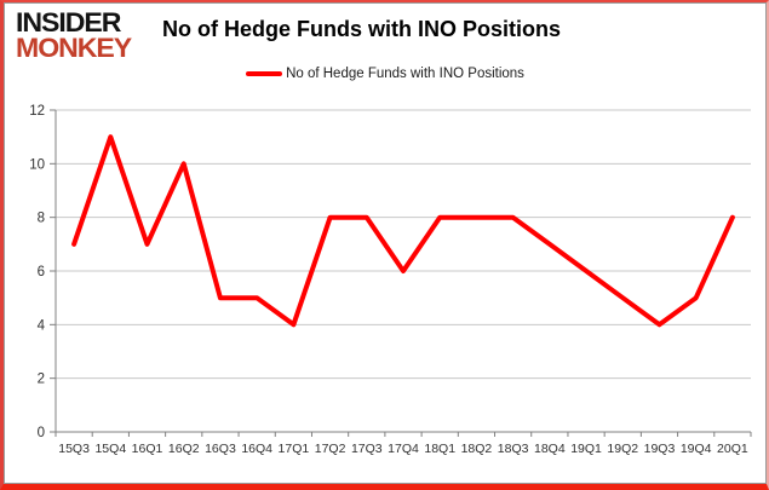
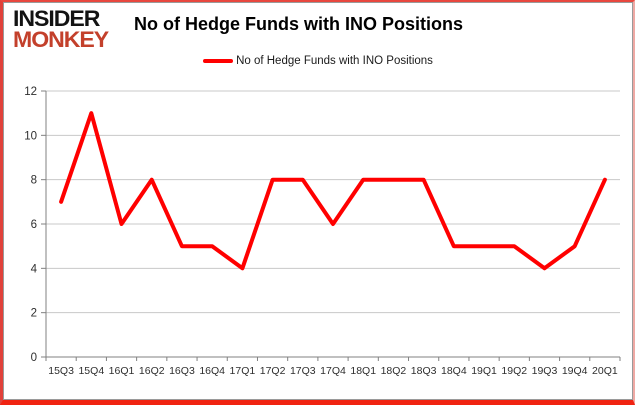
16Q1: 7 -> 6
16Q2: 10 -> 8
18Q4: 7 -> 5
19Q1: 6 -> 5
